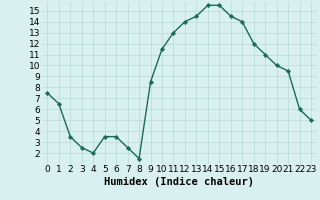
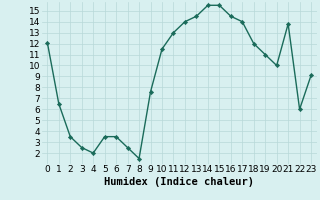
0: 7.5 -> 12.1
9: 8.5 -> 7.6
21: 9.5 -> 13.8
23: 5.0 -> 9.1
